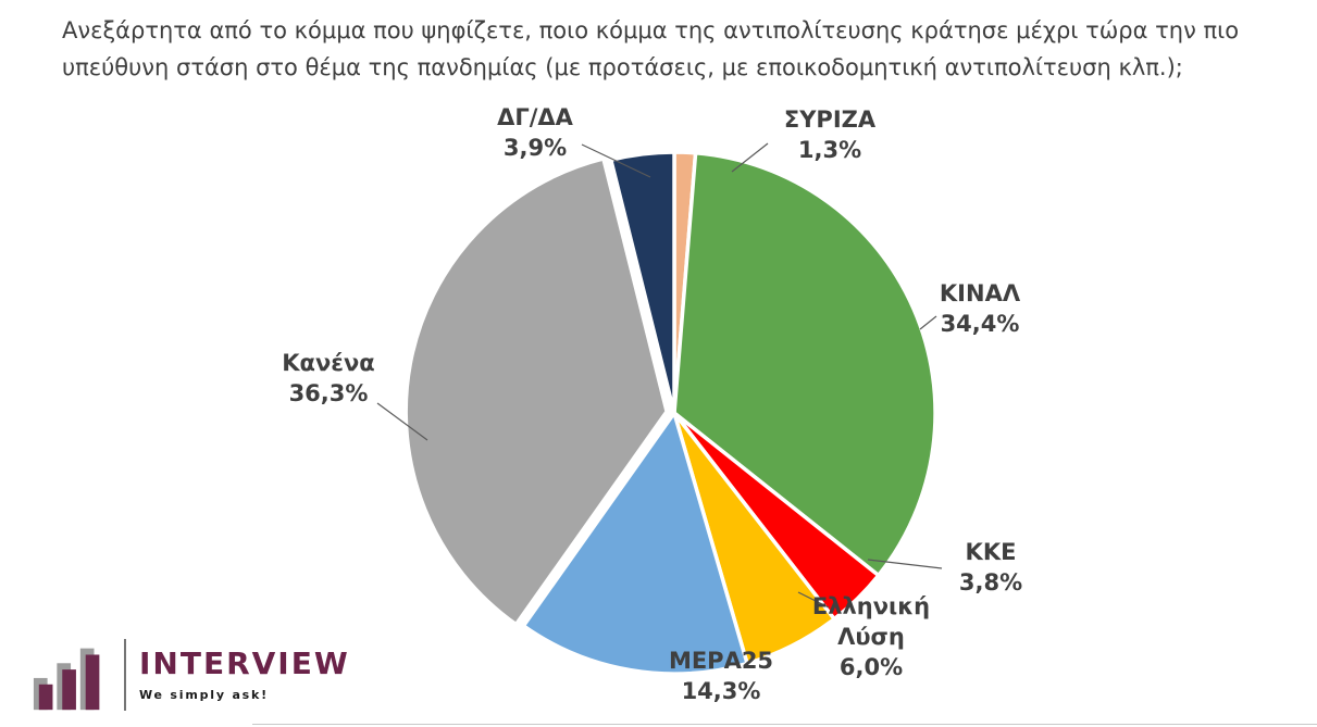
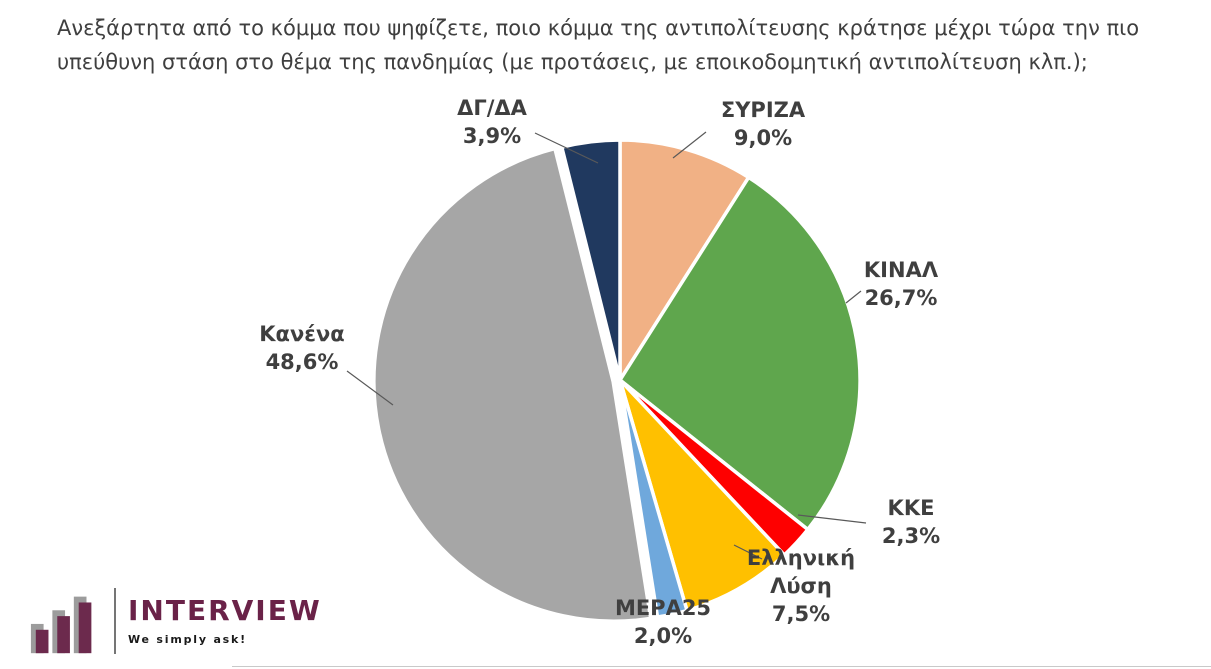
ΣΥΡΙΖΑ: 1,3% -> 9,0%
ΚΙΝΑΛ: 34,4% -> 26,7%
ΚΚΕ: 3,8% -> 2,3%
Ελληνική Λύση: 6,0% -> 7,5%
ΜΕΡΑ25: 14,3% -> 2,0%
Κανένα: 36,3% -> 48,6%
